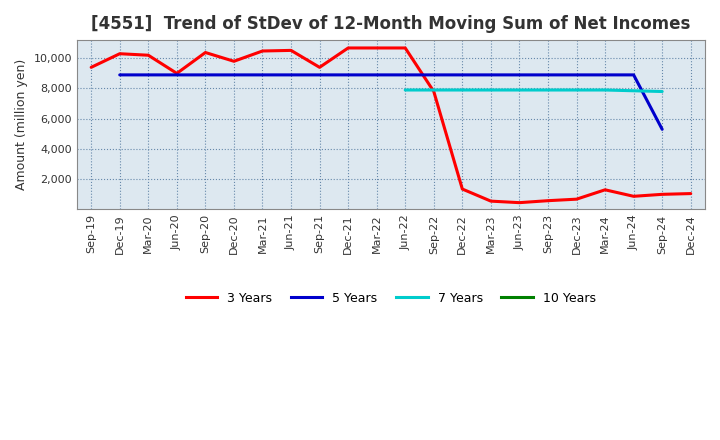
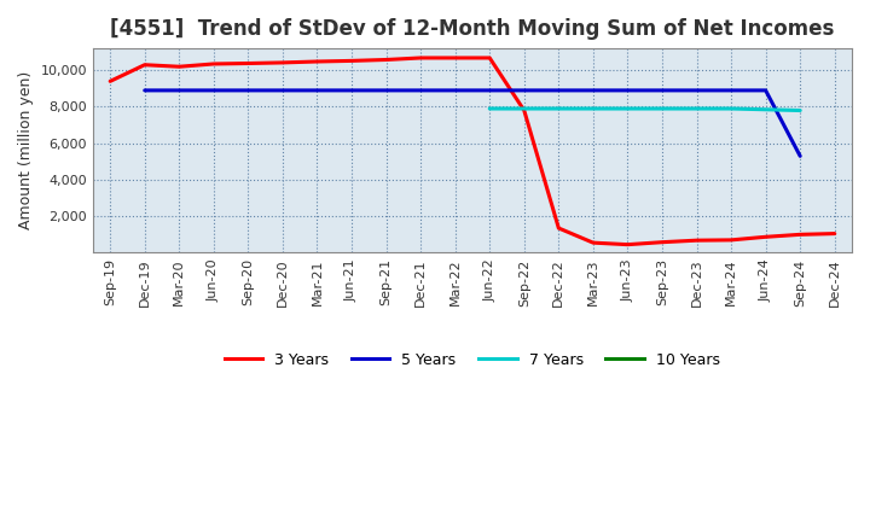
3 Years/Jun-20: 9,000 -> 10,400
3 Years/Dec-20: 9,800 -> 10,400
3 Years/Sep-21: 9,400 -> 10,600
3 Years/Mar-24: 1,300 -> 700
